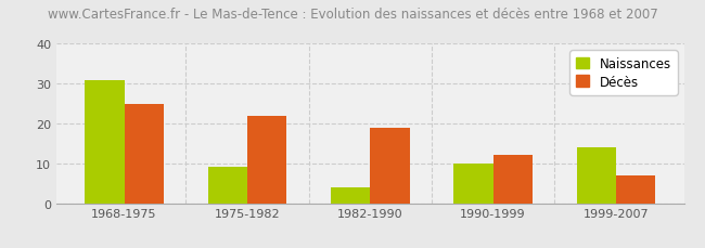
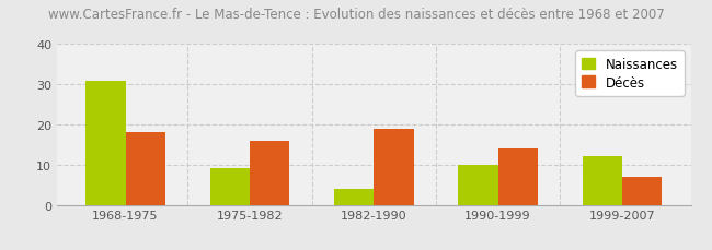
Décès/1968-1975: 25 -> 18
Décès/1975-1982: 22 -> 16
Décès/1990-1999: 12 -> 14
Naissances/1999-2007: 14 -> 12
